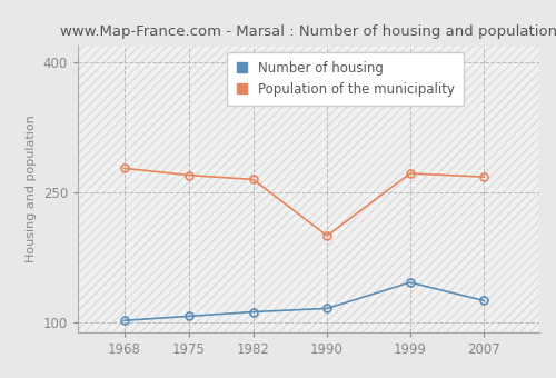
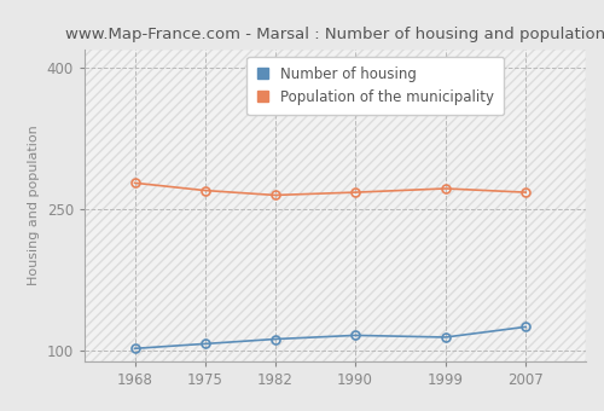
Population of the municipality/1990: 200 -> 268
Number of housing/1999: 146 -> 114
